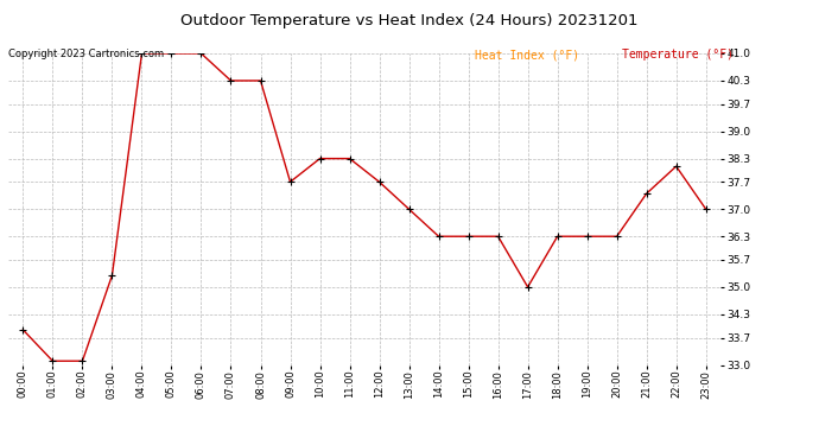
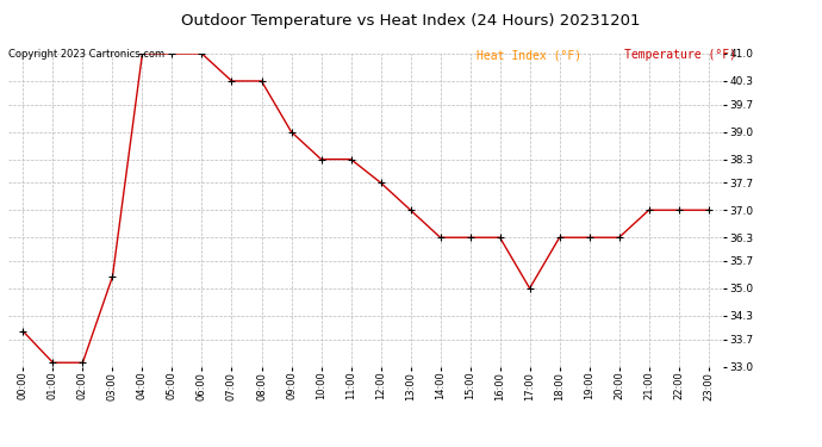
09:00: 37.7 -> 39.0
21:00: 37.4 -> 37.0
22:00: 38.1 -> 37.0
